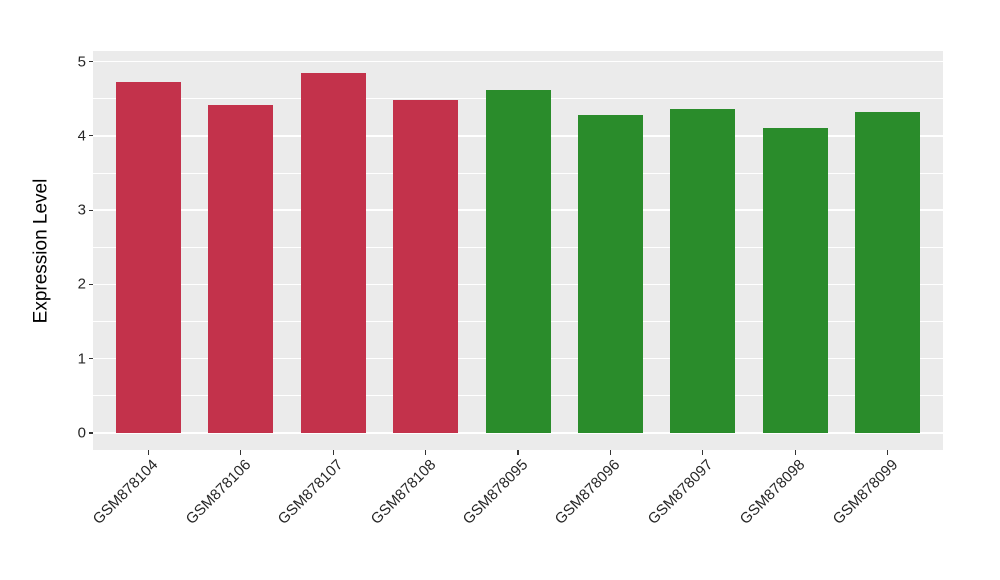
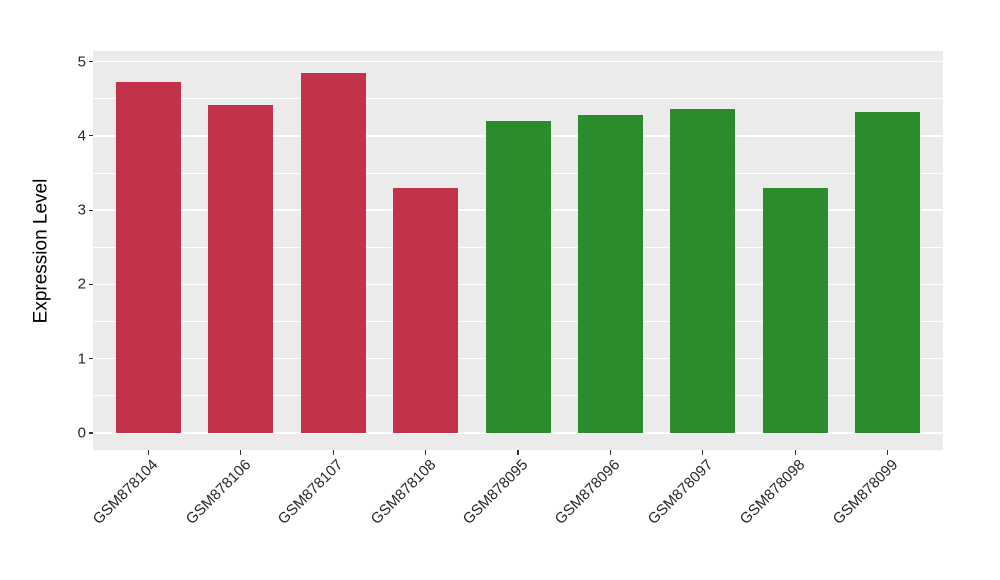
GSM878108: 4.5 -> 3.3
GSM878095: 4.6 -> 4.2
GSM878098: 4.1 -> 3.3
